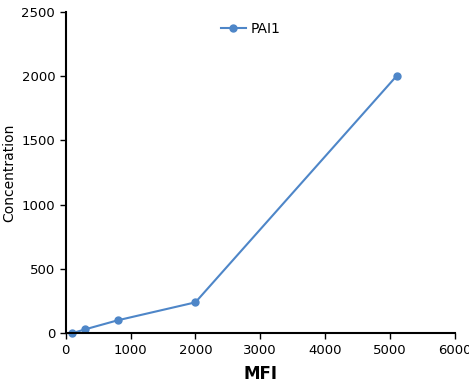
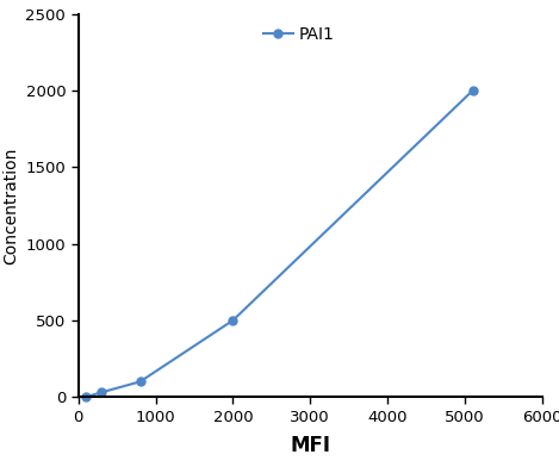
2000: 240 -> 500
